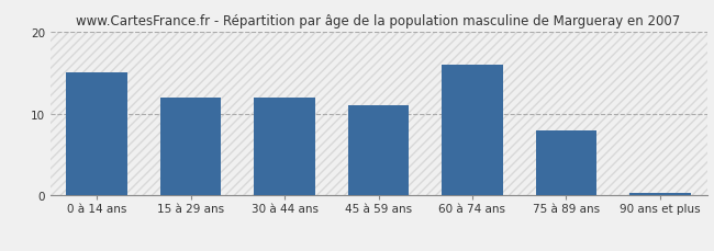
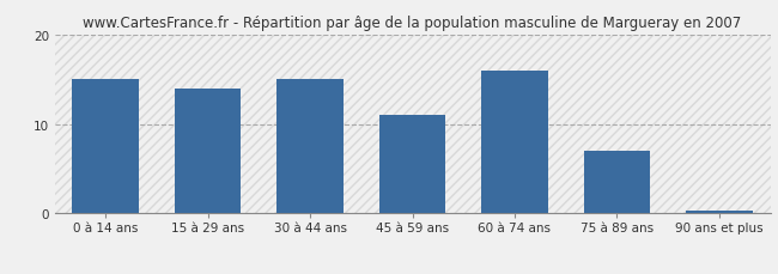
15 à 29 ans: 12.0 -> 14.0
30 à 44 ans: 12.0 -> 15.0
75 à 89 ans: 8.0 -> 7.0
